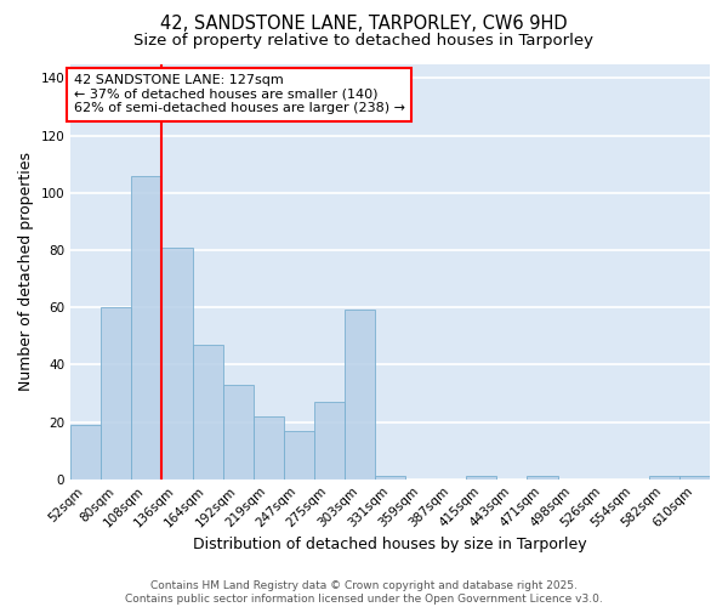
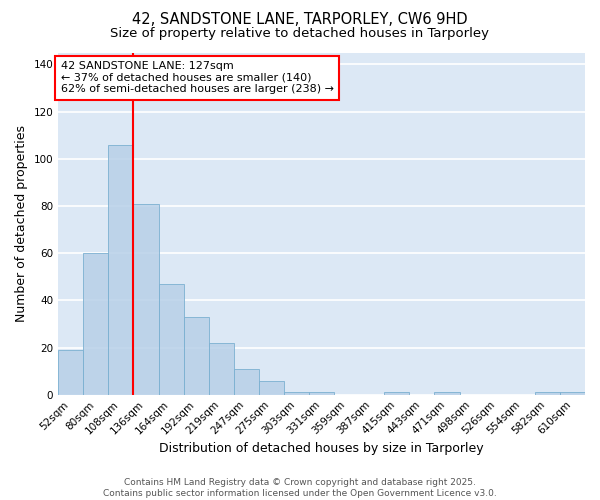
247sqm: 17 -> 11
275sqm: 27 -> 6
303sqm: 59 -> 1
